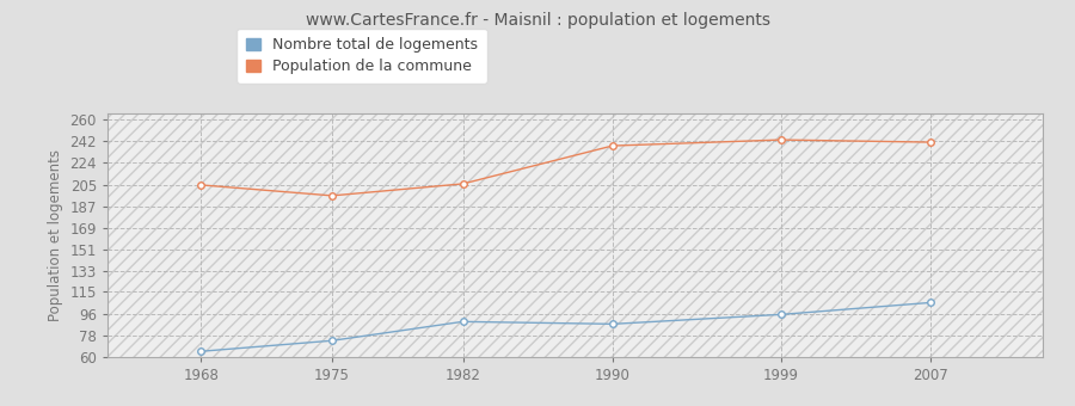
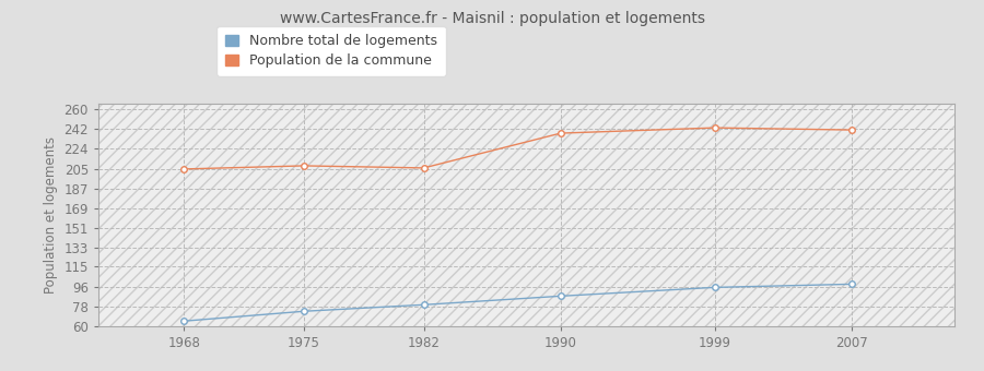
Population de la commune/1975: 196 -> 208
Nombre total de logements/1982: 90 -> 80
Nombre total de logements/2007: 106 -> 99
